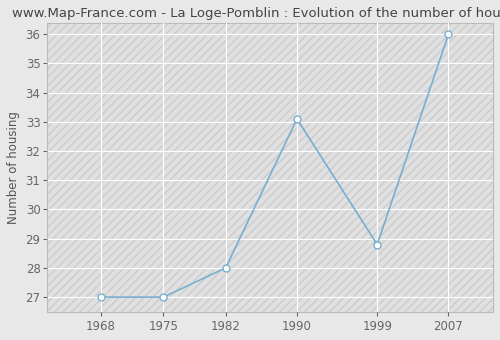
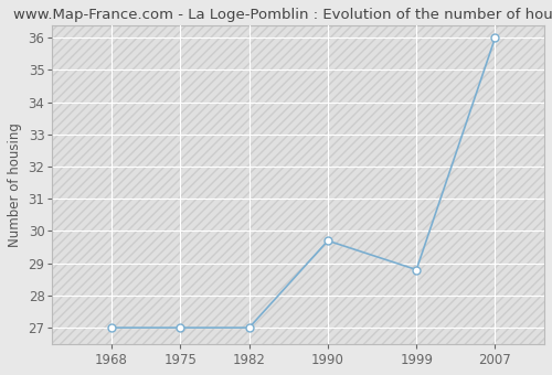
1982: 28.0 -> 27.0
1990: 33.1 -> 29.7
